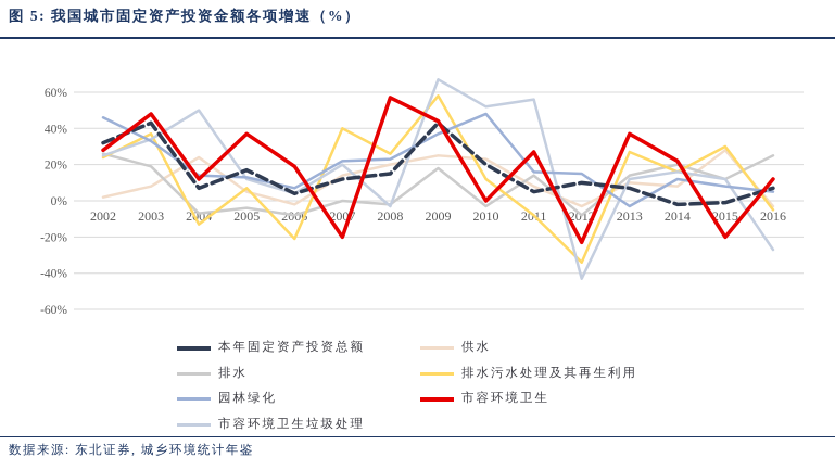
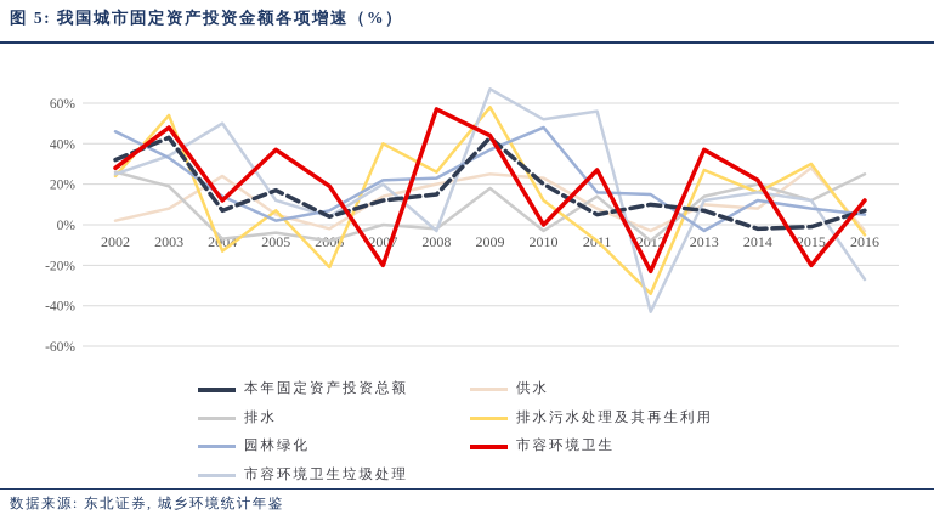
排水污水处理及其再生利用/2003: 37% -> 54%
园林绿化/2005: 13% -> 2%
